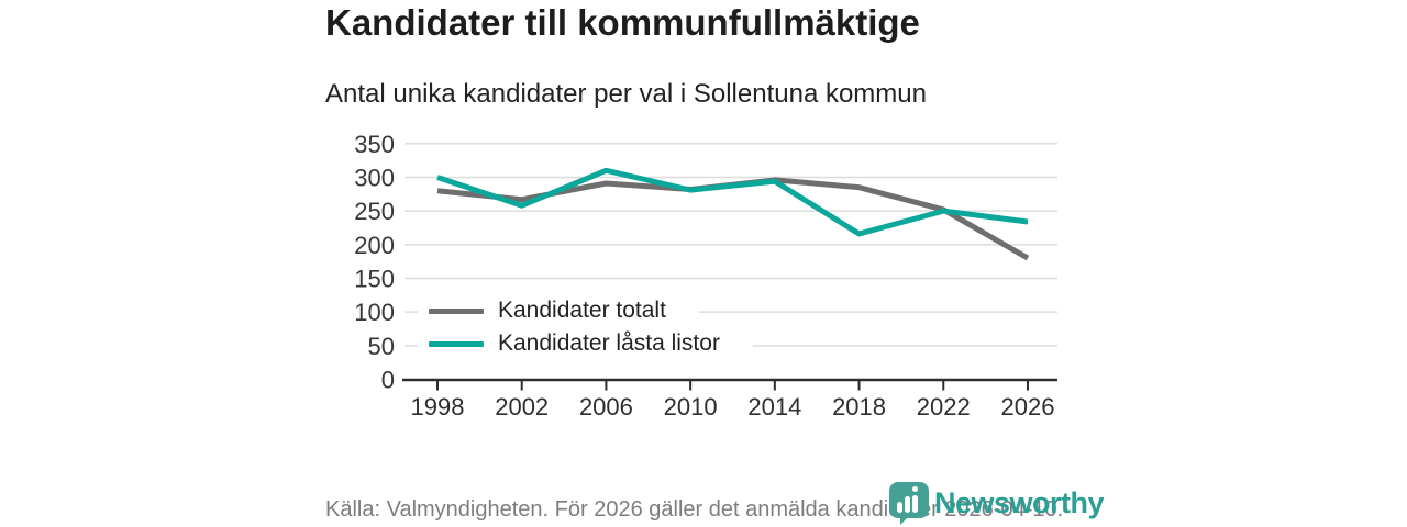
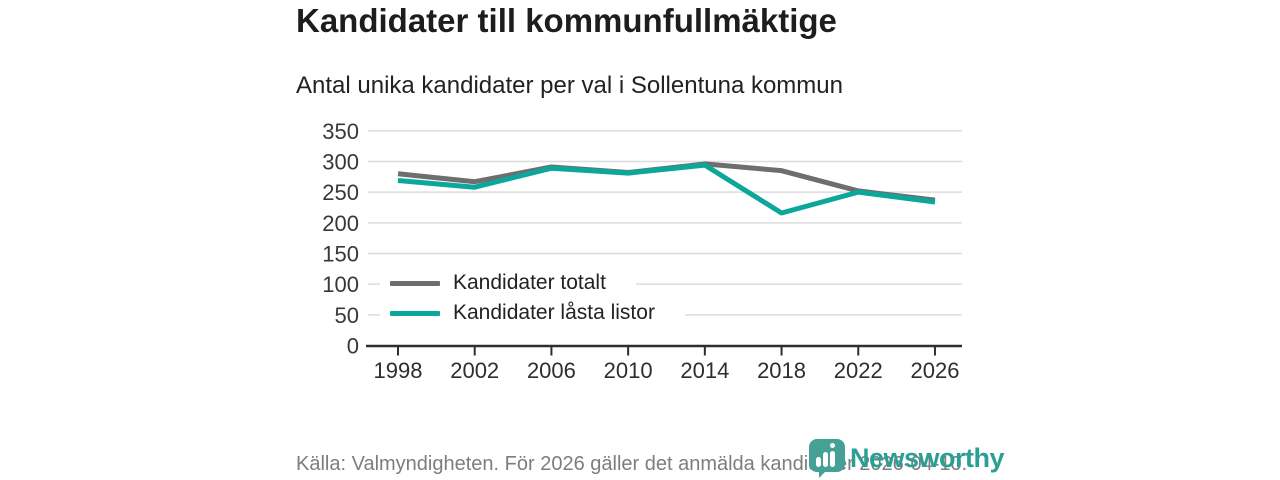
Kandidater låsta listor/1998: 300 -> 270
Kandidater låsta listor/2006: 310 -> 290
Kandidater totalt/2026: 180 -> 240
